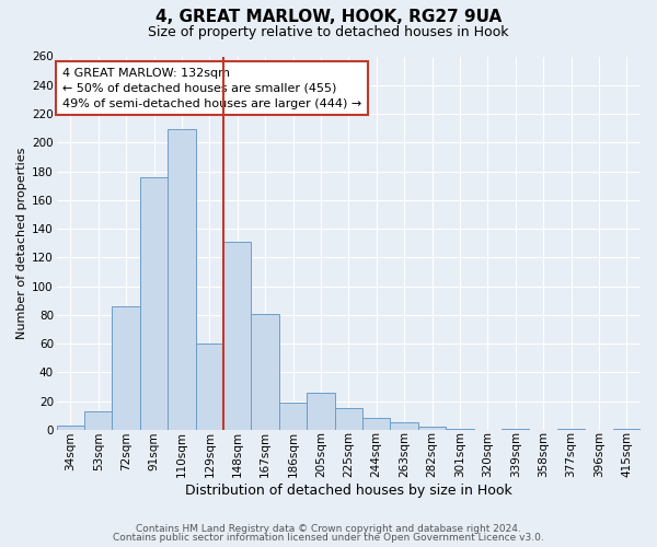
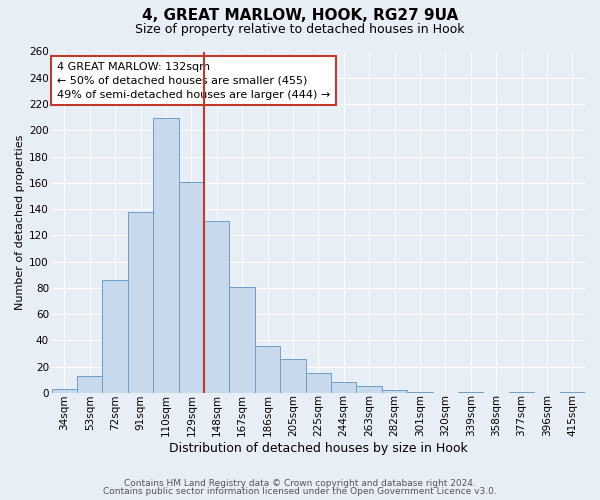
91sqm: 176 -> 138
129sqm: 60 -> 161
186sqm: 19 -> 36
